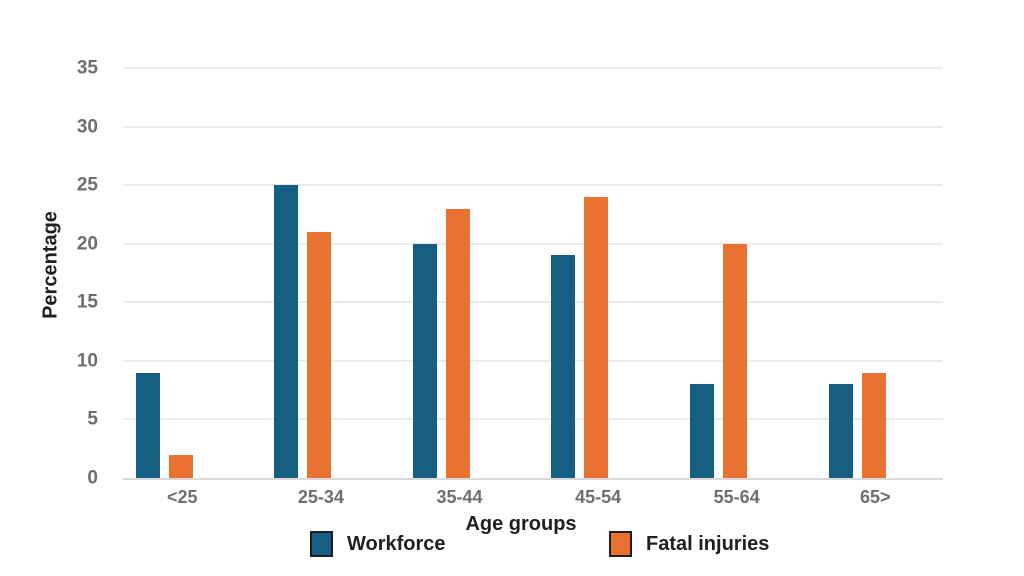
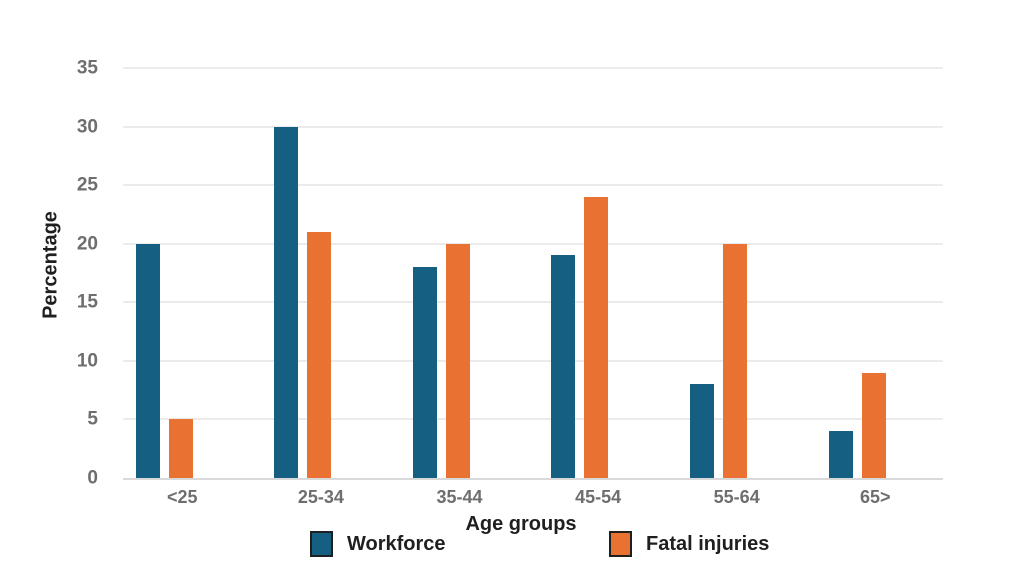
Workforce/<25: 9 -> 20
Fatal injuries/<25: 2 -> 5
Workforce/25-34: 25 -> 30
Workforce/35-44: 20 -> 18
Fatal injuries/35-44: 23 -> 20
Workforce/65>: 8 -> 4
